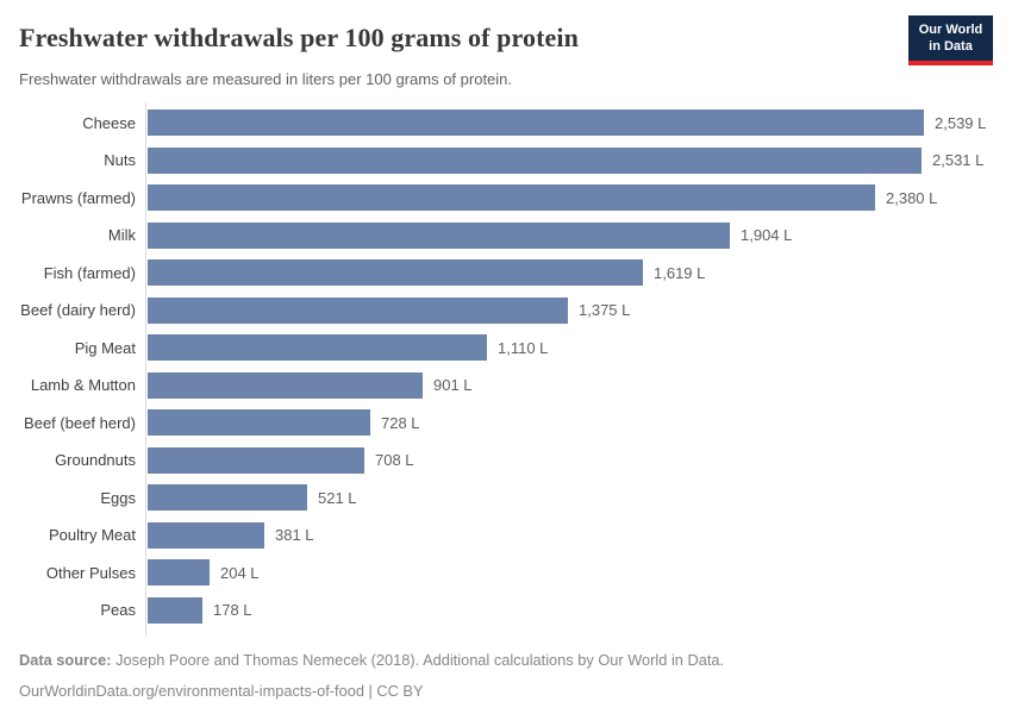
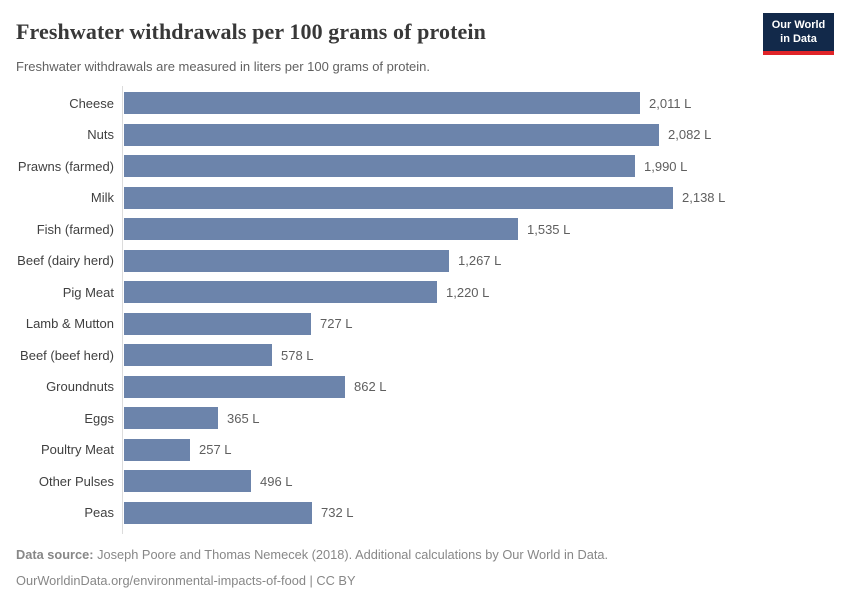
Cheese: 2,539 -> 2,011
Nuts: 2,531 -> 2,082
Prawns (farmed): 2,380 -> 1,990
Milk: 1,904 -> 2,138
Fish (farmed): 1,619 -> 1,535
Beef (dairy herd): 1,375 -> 1,267
Pig Meat: 1,110 -> 1,220
Lamb & Mutton: 901 -> 727
Beef (beef herd): 728 -> 578
Groundnuts: 708 -> 862
Eggs: 521 -> 365
Poultry Meat: 381 -> 257
Other Pulses: 204 -> 496
Peas: 178 -> 732
